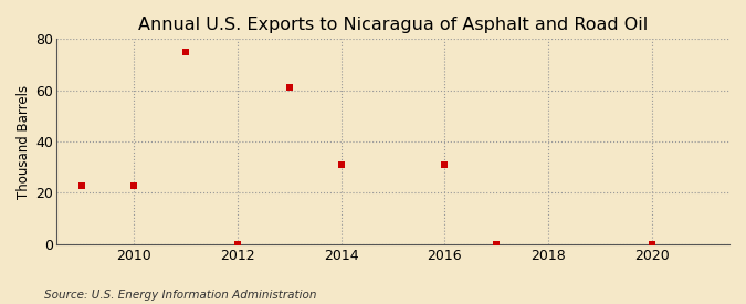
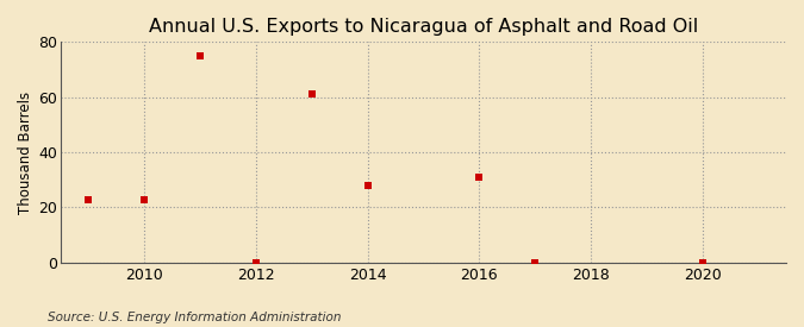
2014: 31 -> 28
